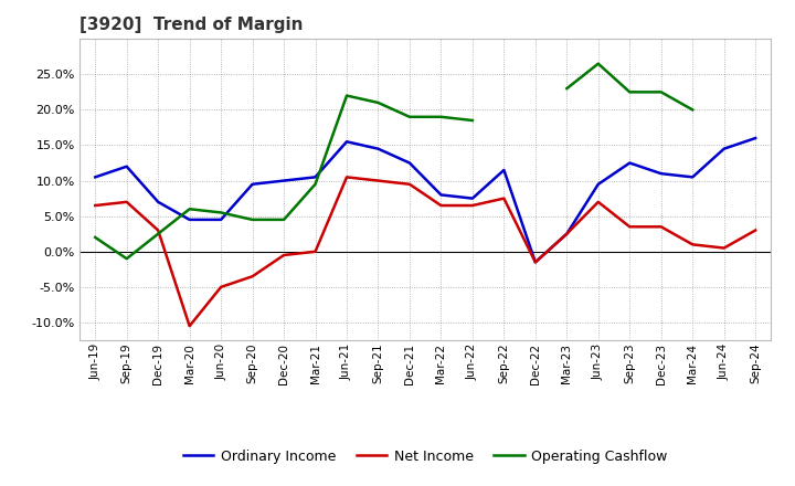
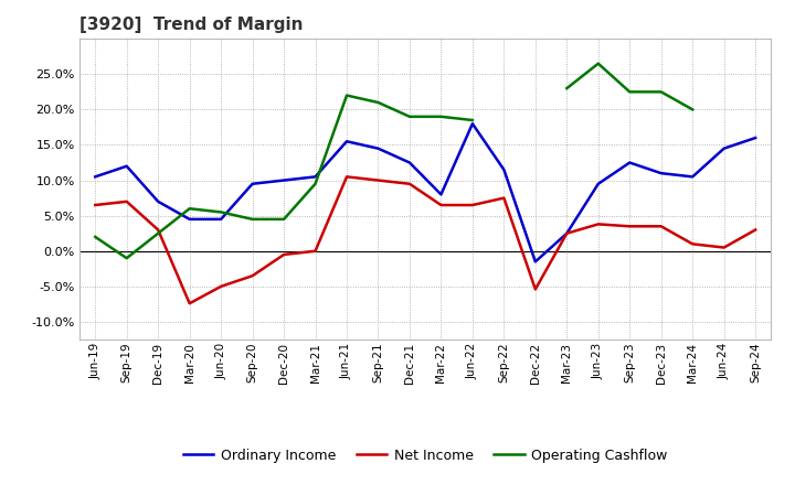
Net Income/Mar-20: -10.5% -> -7.4%
Ordinary Income/Jun-22: 7.5% -> 18.0%
Net Income/Dec-22: -1.5% -> -5.4%
Net Income/Jun-23: 7.0% -> 3.8%
